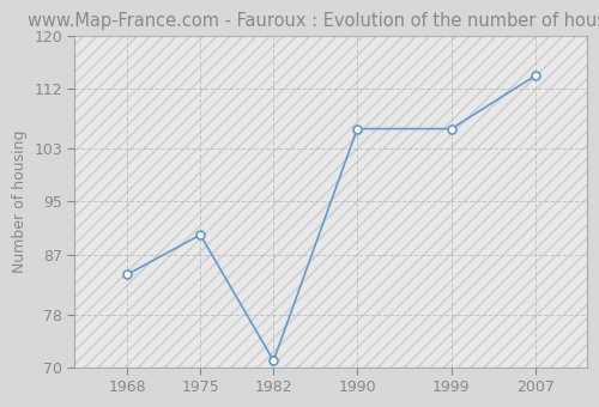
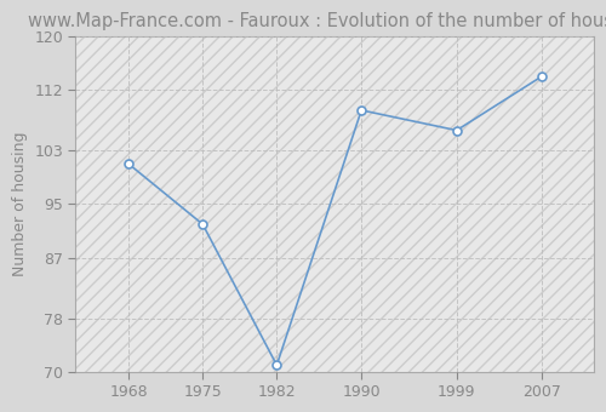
1968: 84 -> 101
1975: 90 -> 92
1990: 106 -> 109
